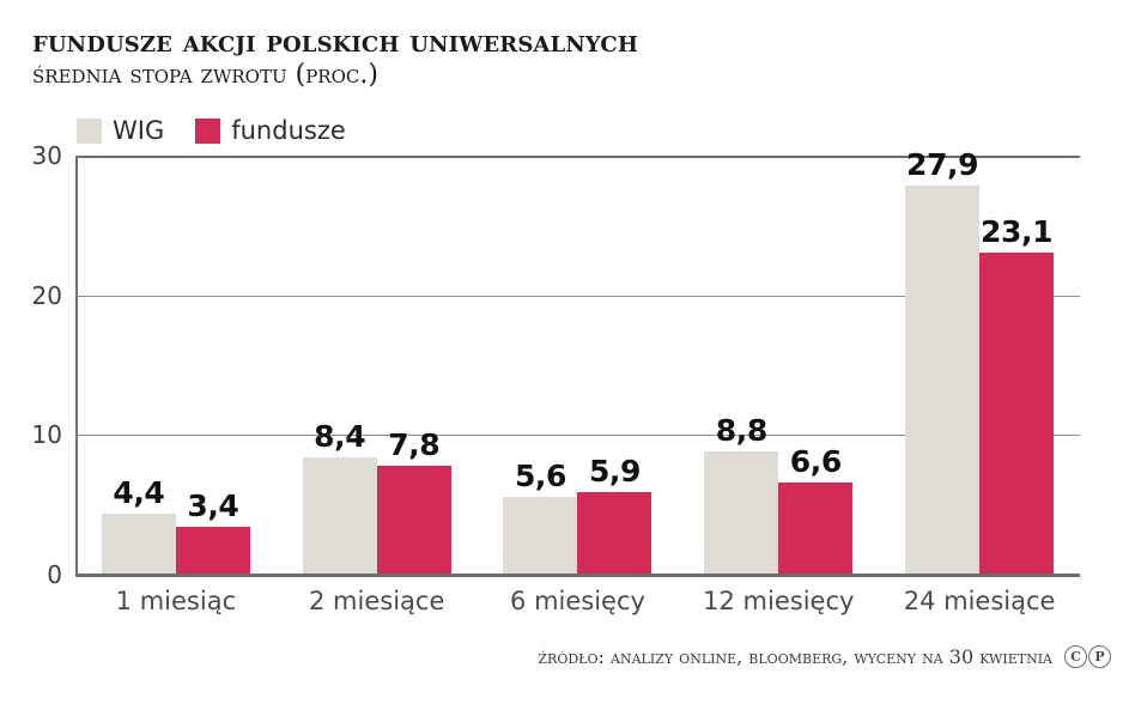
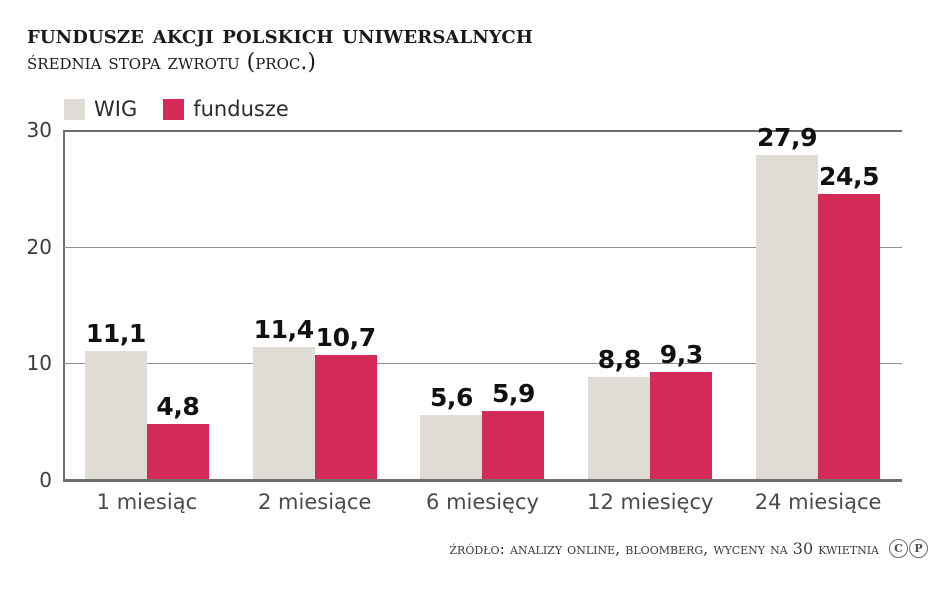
WIG/1 miesiąc: 4,4 -> 11,1
fundusze/1 miesiąc: 3,4 -> 4,8
WIG/2 miesiące: 8,4 -> 11,4
fundusze/2 miesiące: 7,8 -> 10,7
fundusze/12 miesięcy: 6,6 -> 9,3
fundusze/24 miesiące: 23,1 -> 24,5
